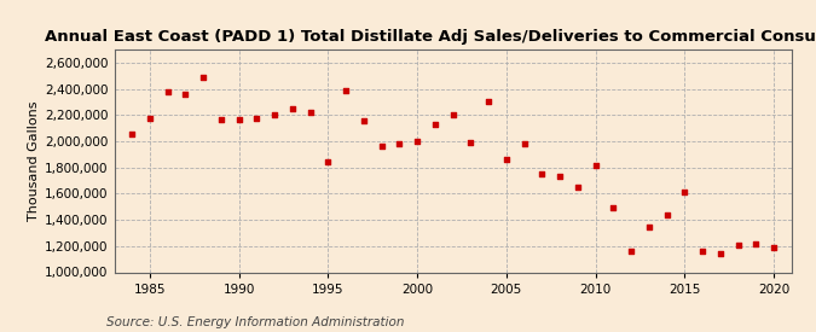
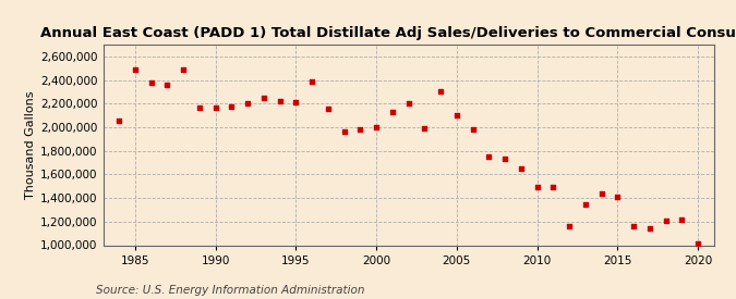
1985: 2,180,000 -> 2,490,000
1995: 1,840,000 -> 2,210,000
2005: 1,860,000 -> 2,100,000
2010: 1,820,000 -> 1,490,000
2015: 1,610,000 -> 1,410,000
2020: 1,190,000 -> 1,010,000
